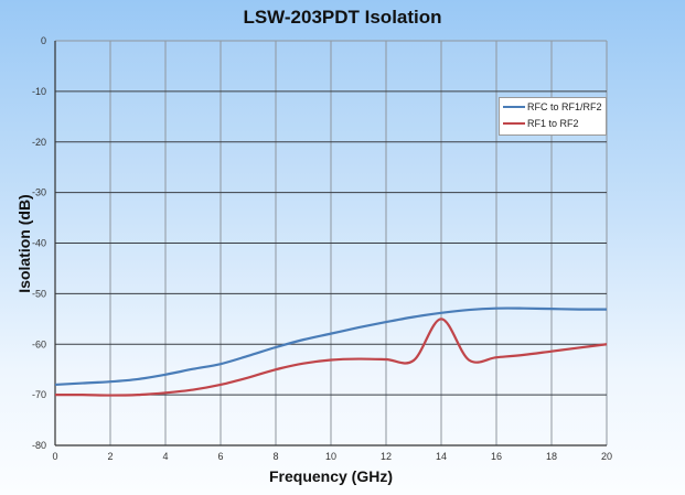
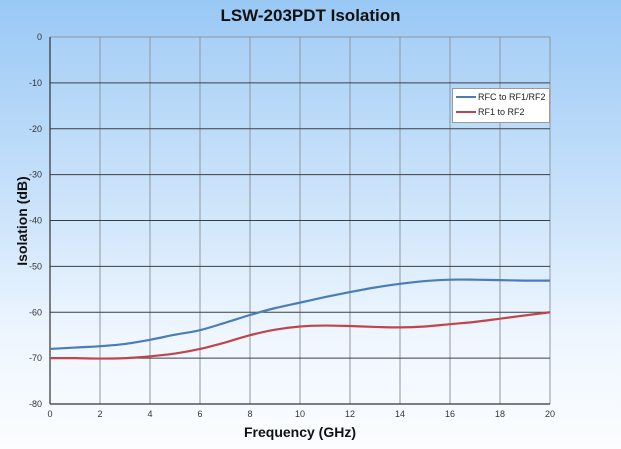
RF1 to RF2/14: -55 -> -63
